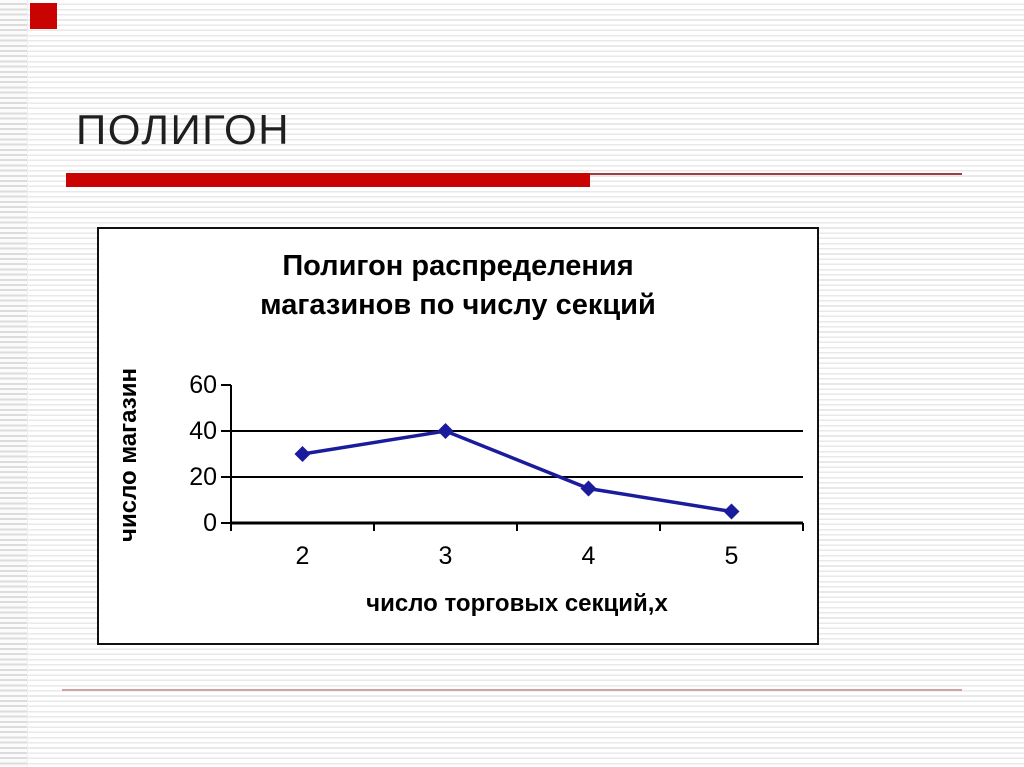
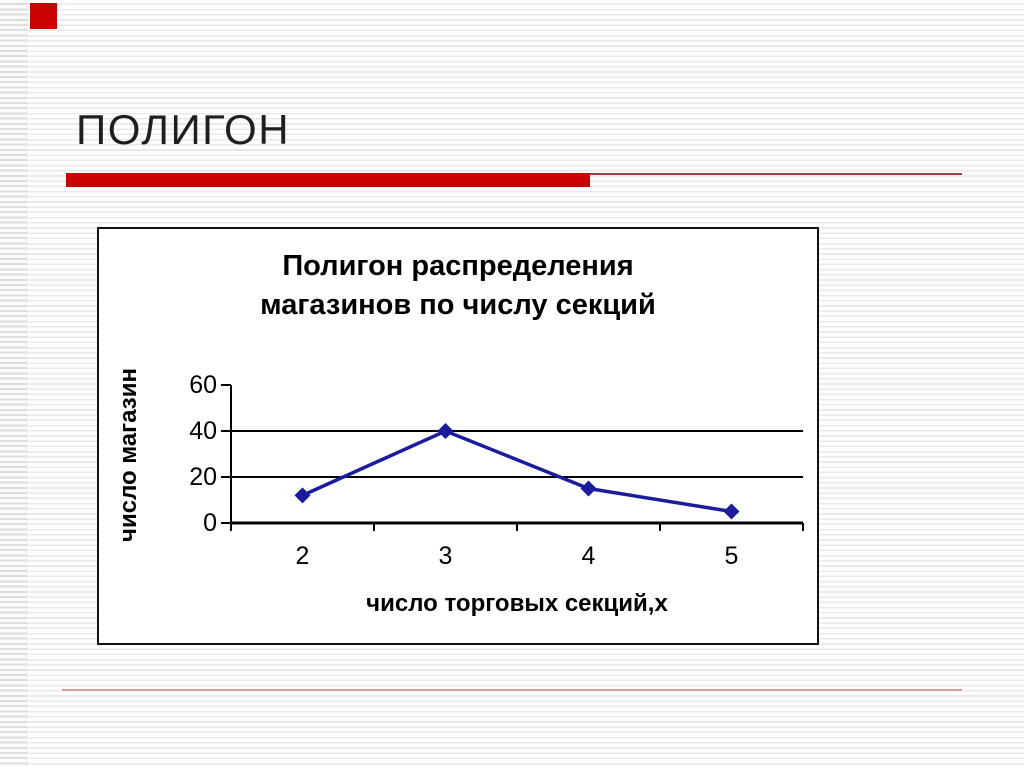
2: 30 -> 12
